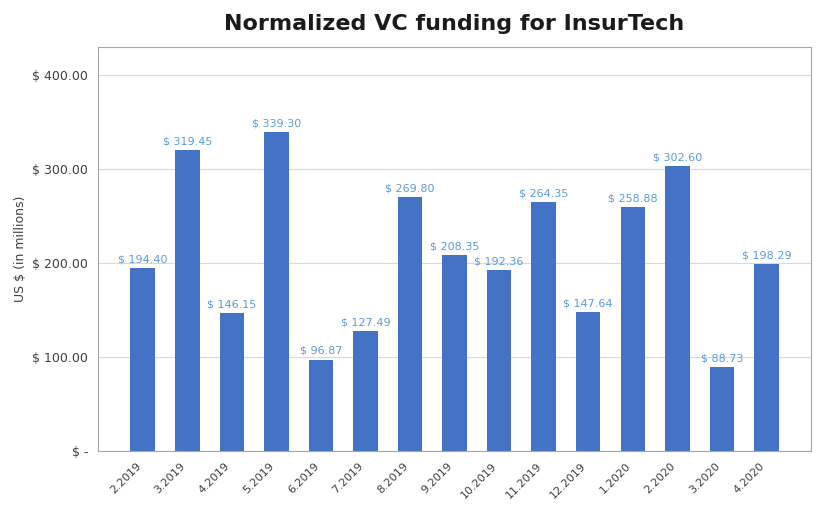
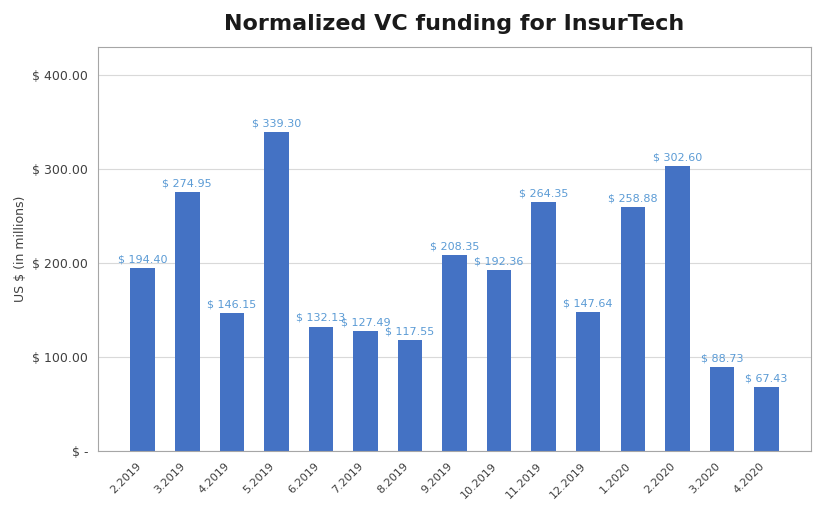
3.2019: 319.45 -> 274.95
6.2019: 96.87 -> 132.13
8.2019: 269.80 -> 117.55
4.2020: 198.29 -> 67.43
